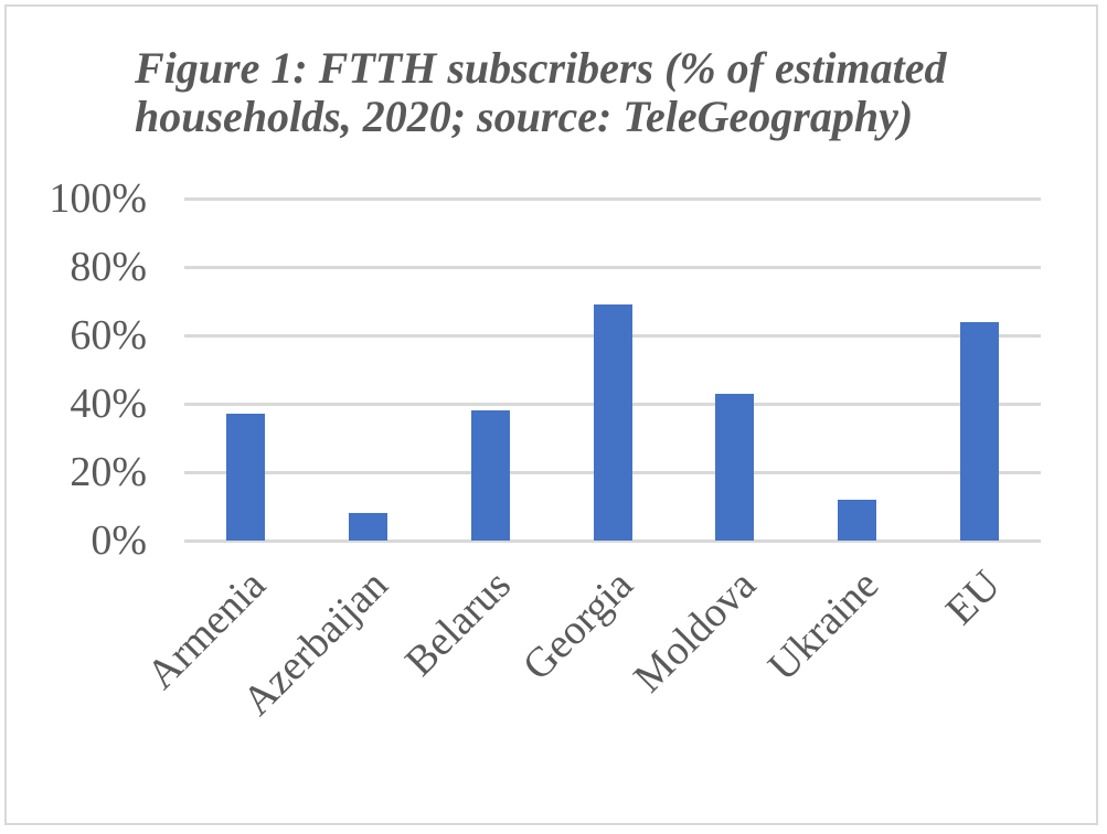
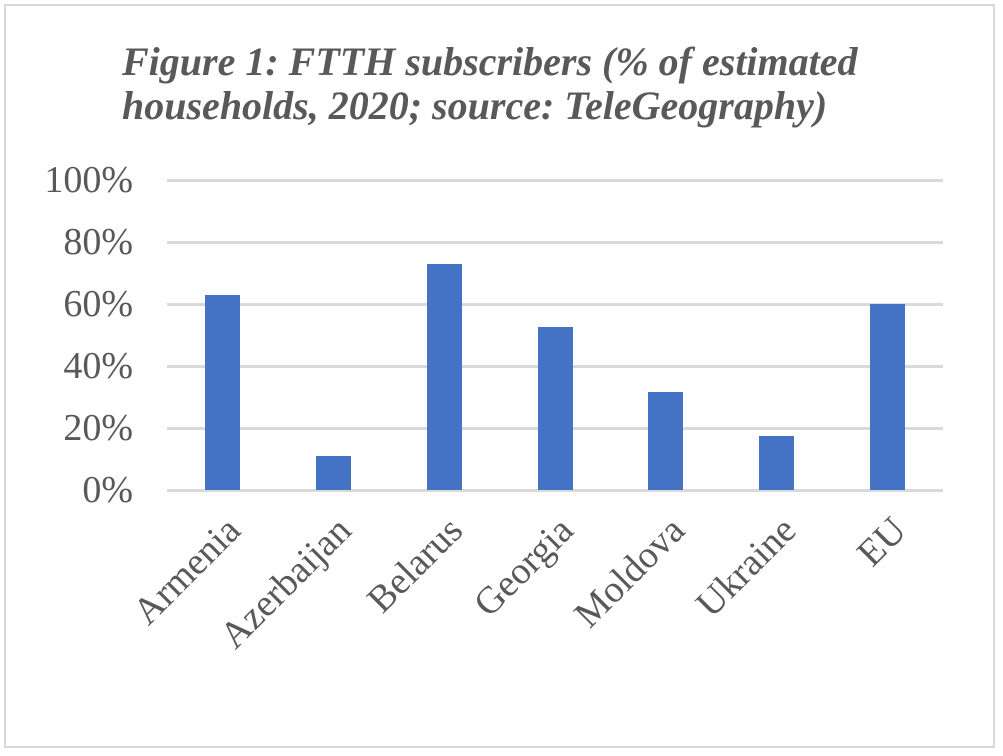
Armenia: 37% -> 63%
Azerbaijan: 8% -> 11%
Belarus: 38% -> 73%
Georgia: 69% -> 52%
Moldova: 43% -> 32%
Ukraine: 12% -> 18%
EU: 64% -> 60%
